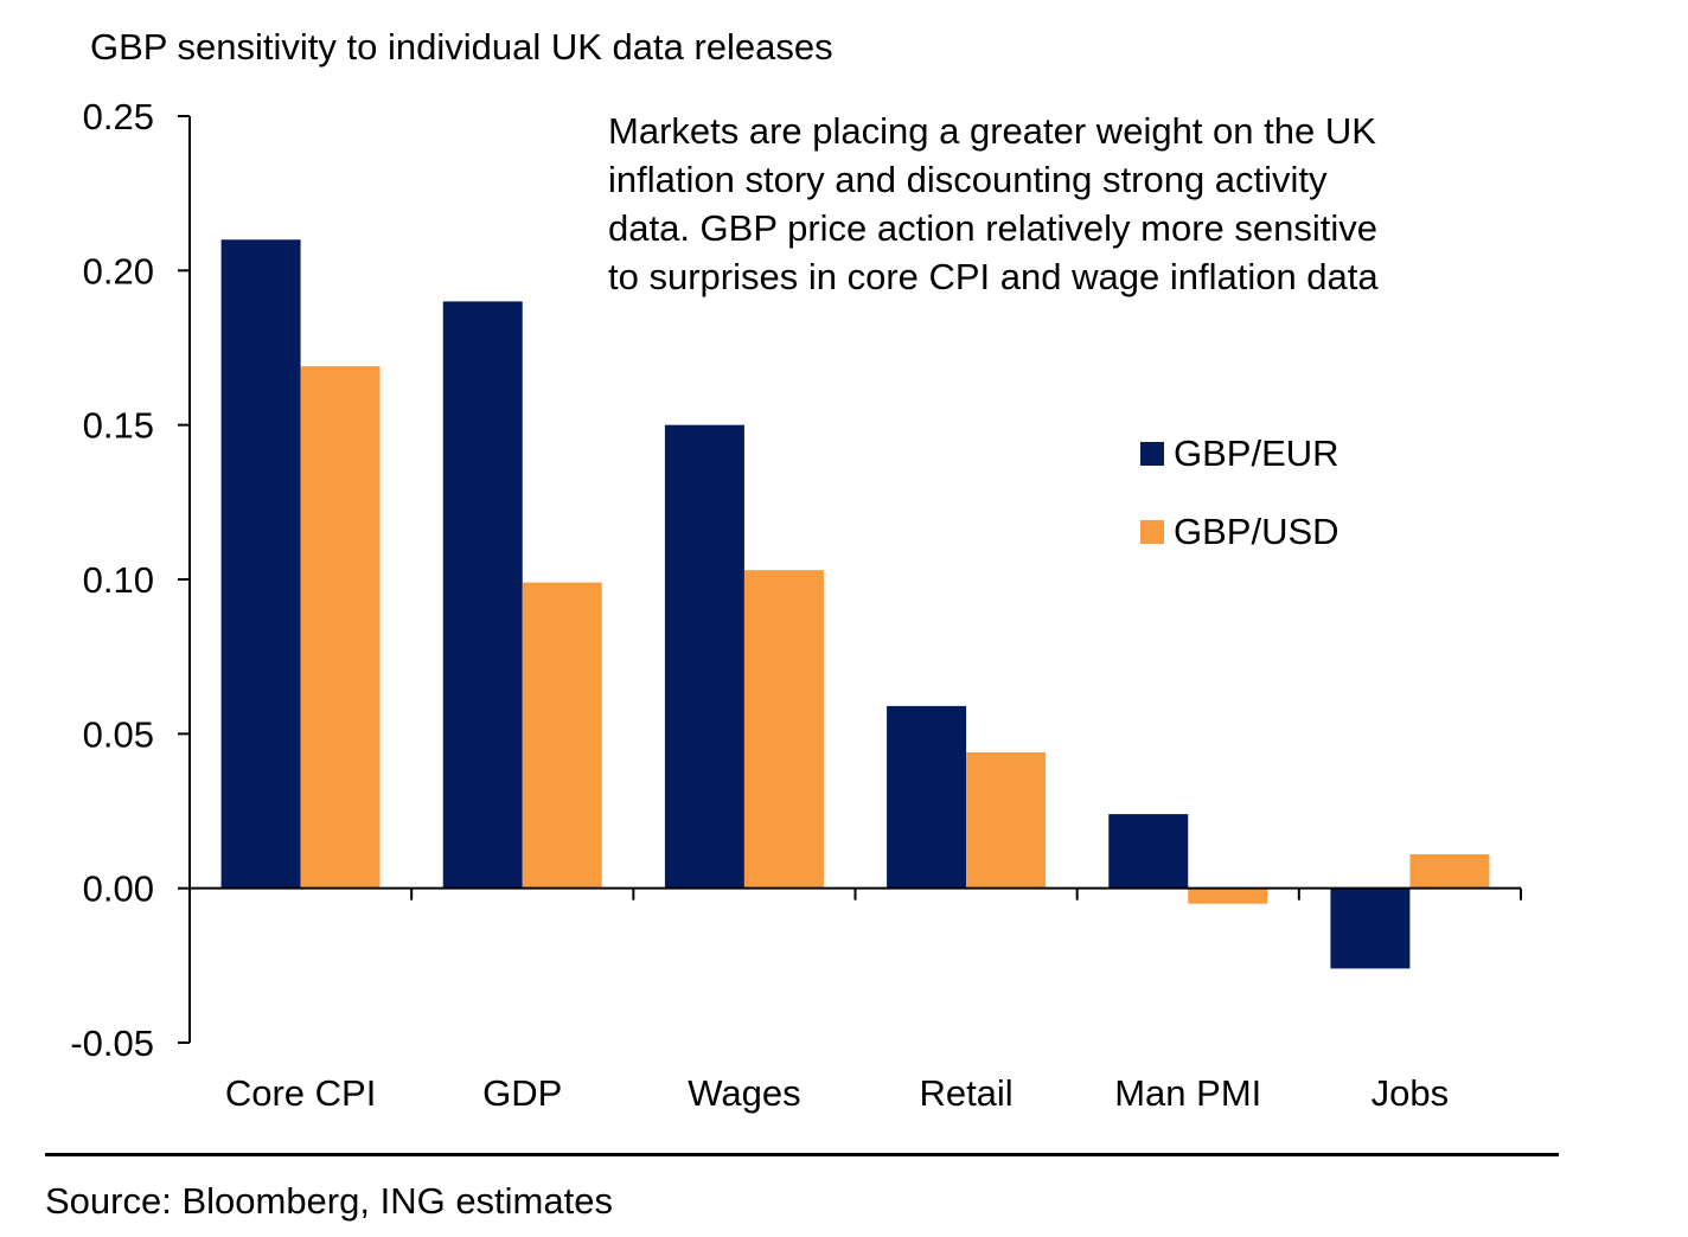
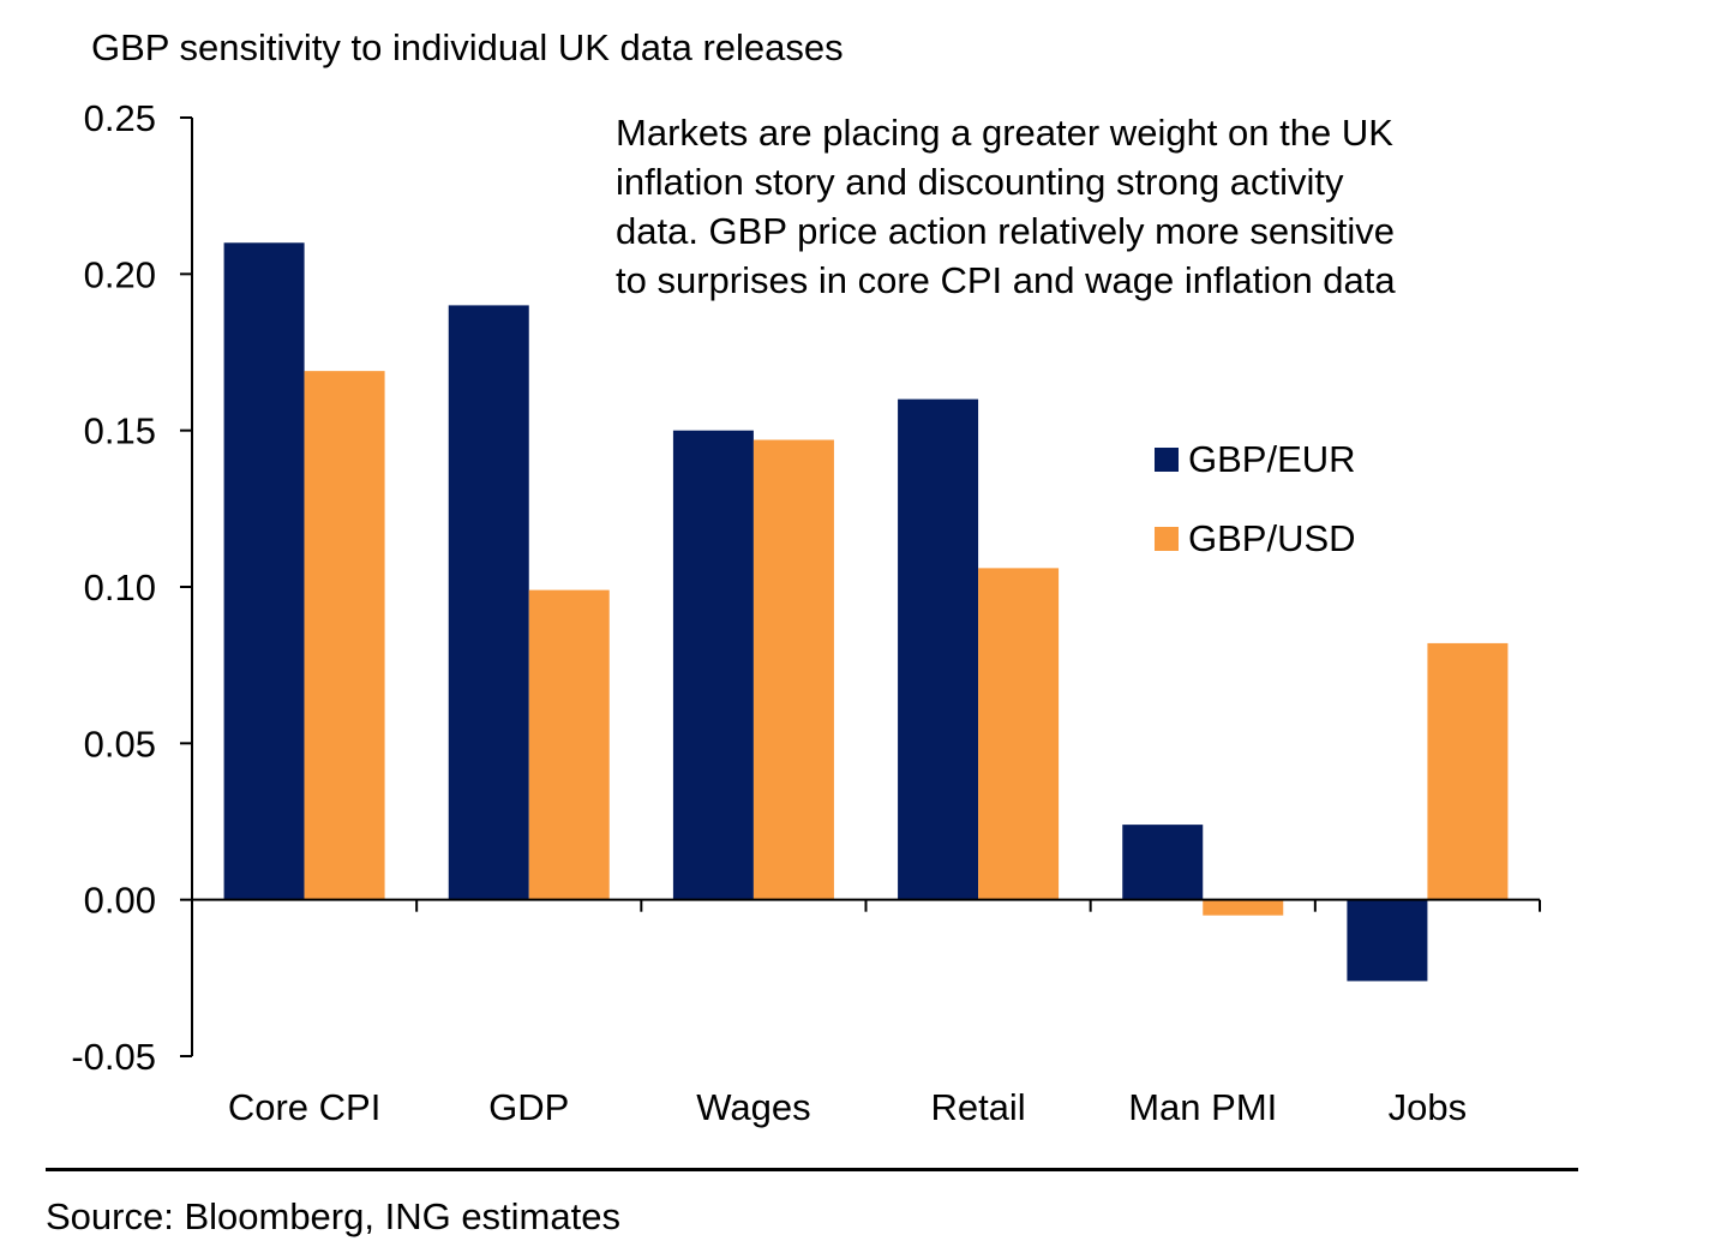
GBP/USD/Wages: 0.103 -> 0.147
GBP/EUR/Retail: 0.059 -> 0.160
GBP/USD/Retail: 0.044 -> 0.106
GBP/USD/Jobs: 0.011 -> 0.082
